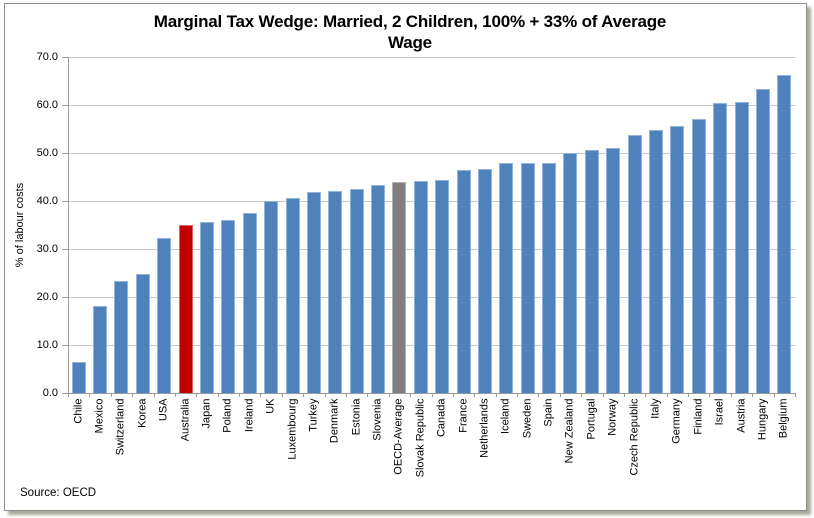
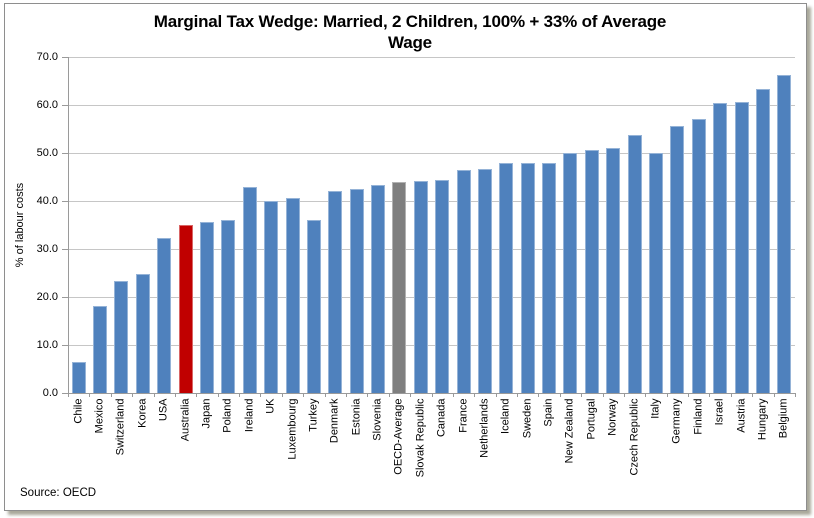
Ireland: 38 -> 43
Turkey: 42 -> 36
Italy: 55 -> 50
